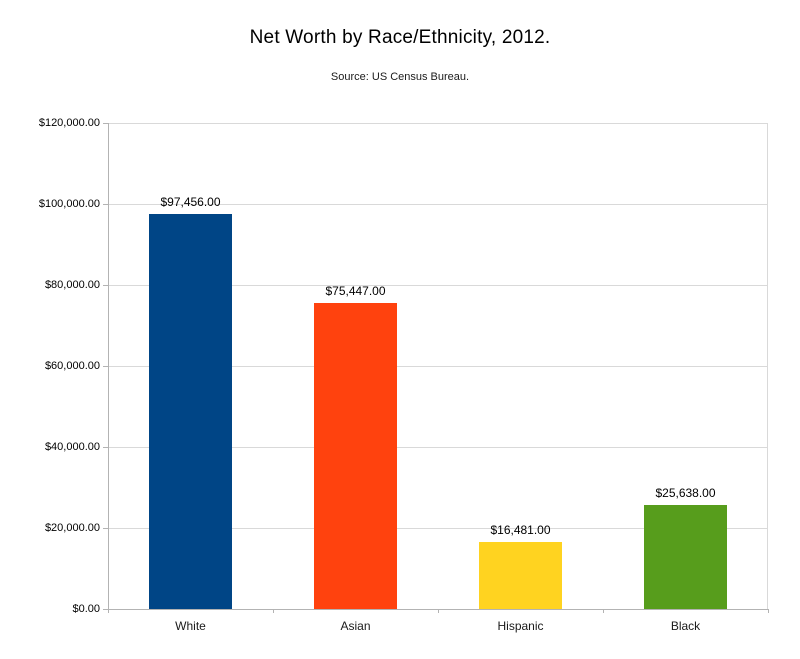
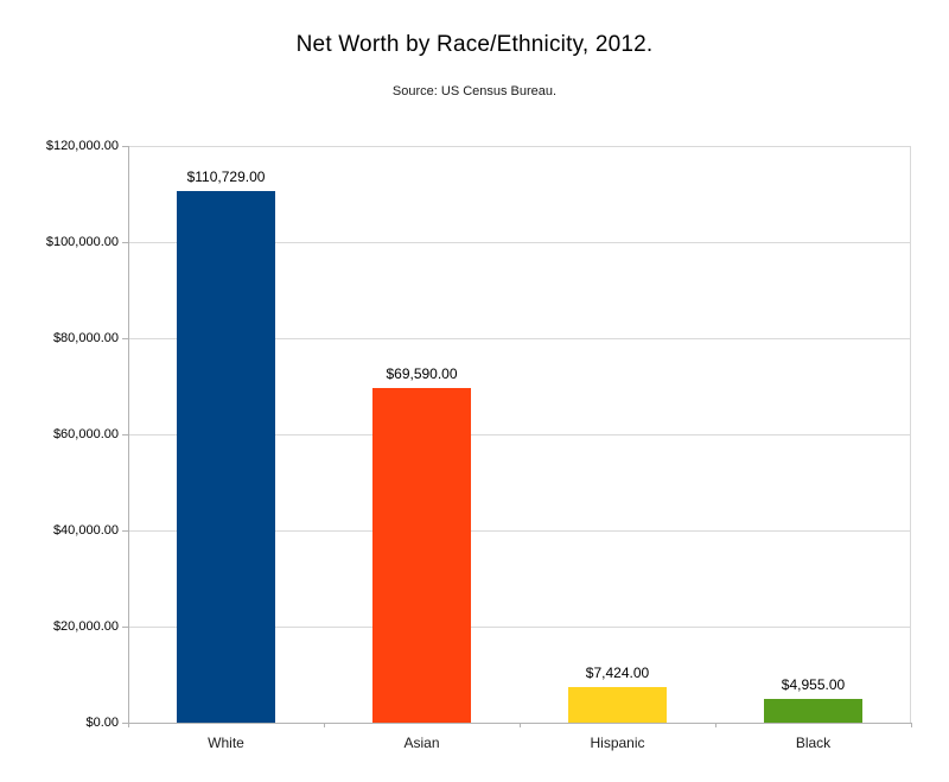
White: $97,456.00 -> $110,729.00
Asian: $75,447.00 -> $69,590.00
Hispanic: $16,481.00 -> $7,424.00
Black: $25,638.00 -> $4,955.00
